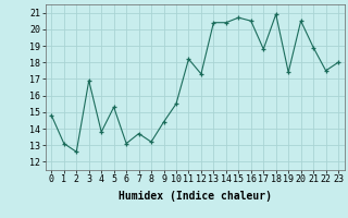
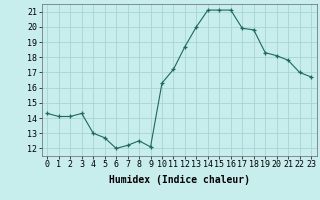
0: 14.8 -> 14.3
1: 13.1 -> 14.1
2: 12.6 -> 14.1
3: 16.9 -> 14.3
4: 13.8 -> 13.0
5: 15.3 -> 12.7
6: 13.1 -> 12.0
7: 13.7 -> 12.2
8: 13.2 -> 12.5
9: 14.4 -> 12.1
10: 15.5 -> 16.3
11: 18.2 -> 17.2
12: 17.3 -> 18.7
13: 20.4 -> 20.0
14: 20.4 -> 21.1
15: 20.7 -> 21.1
16: 20.5 -> 21.1
17: 18.8 -> 19.9
18: 20.9 -> 19.8
19: 17.4 -> 18.3
20: 20.5 -> 18.1
21: 18.9 -> 17.8
22: 17.5 -> 17.0
23: 18.0 -> 16.7
